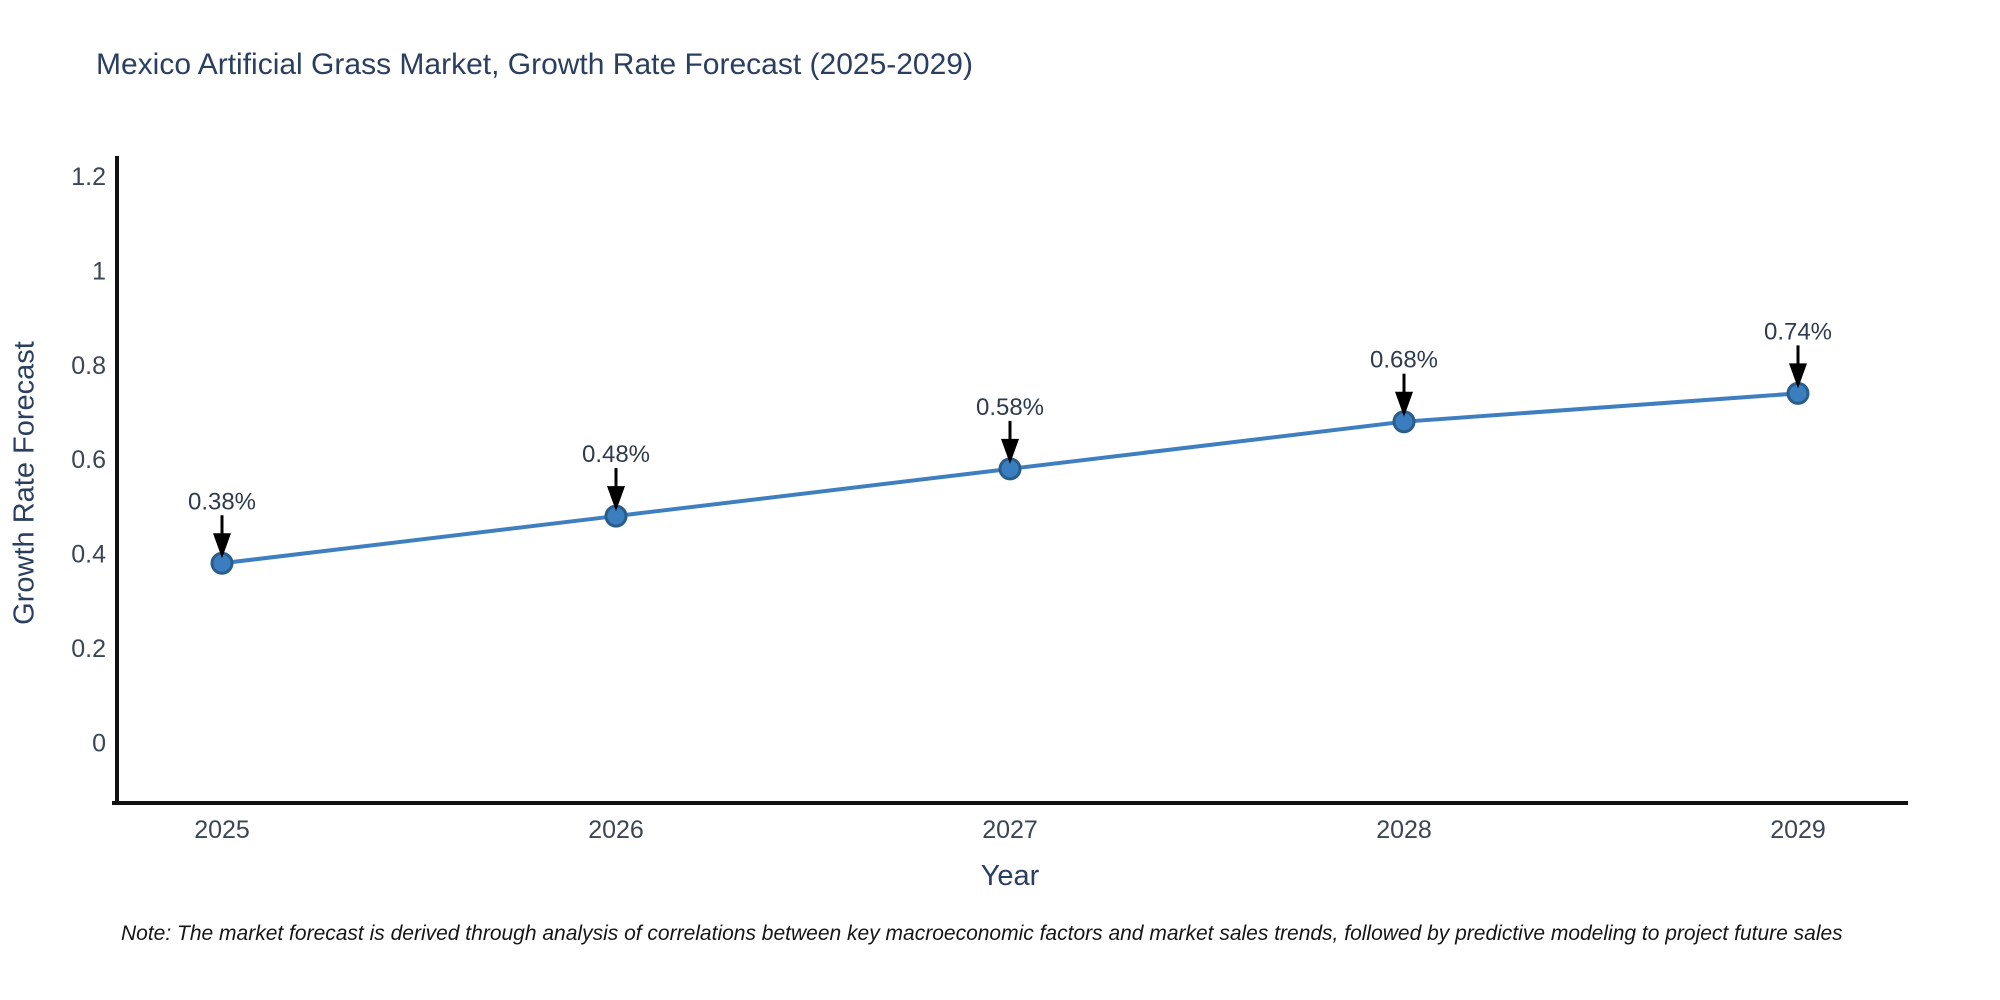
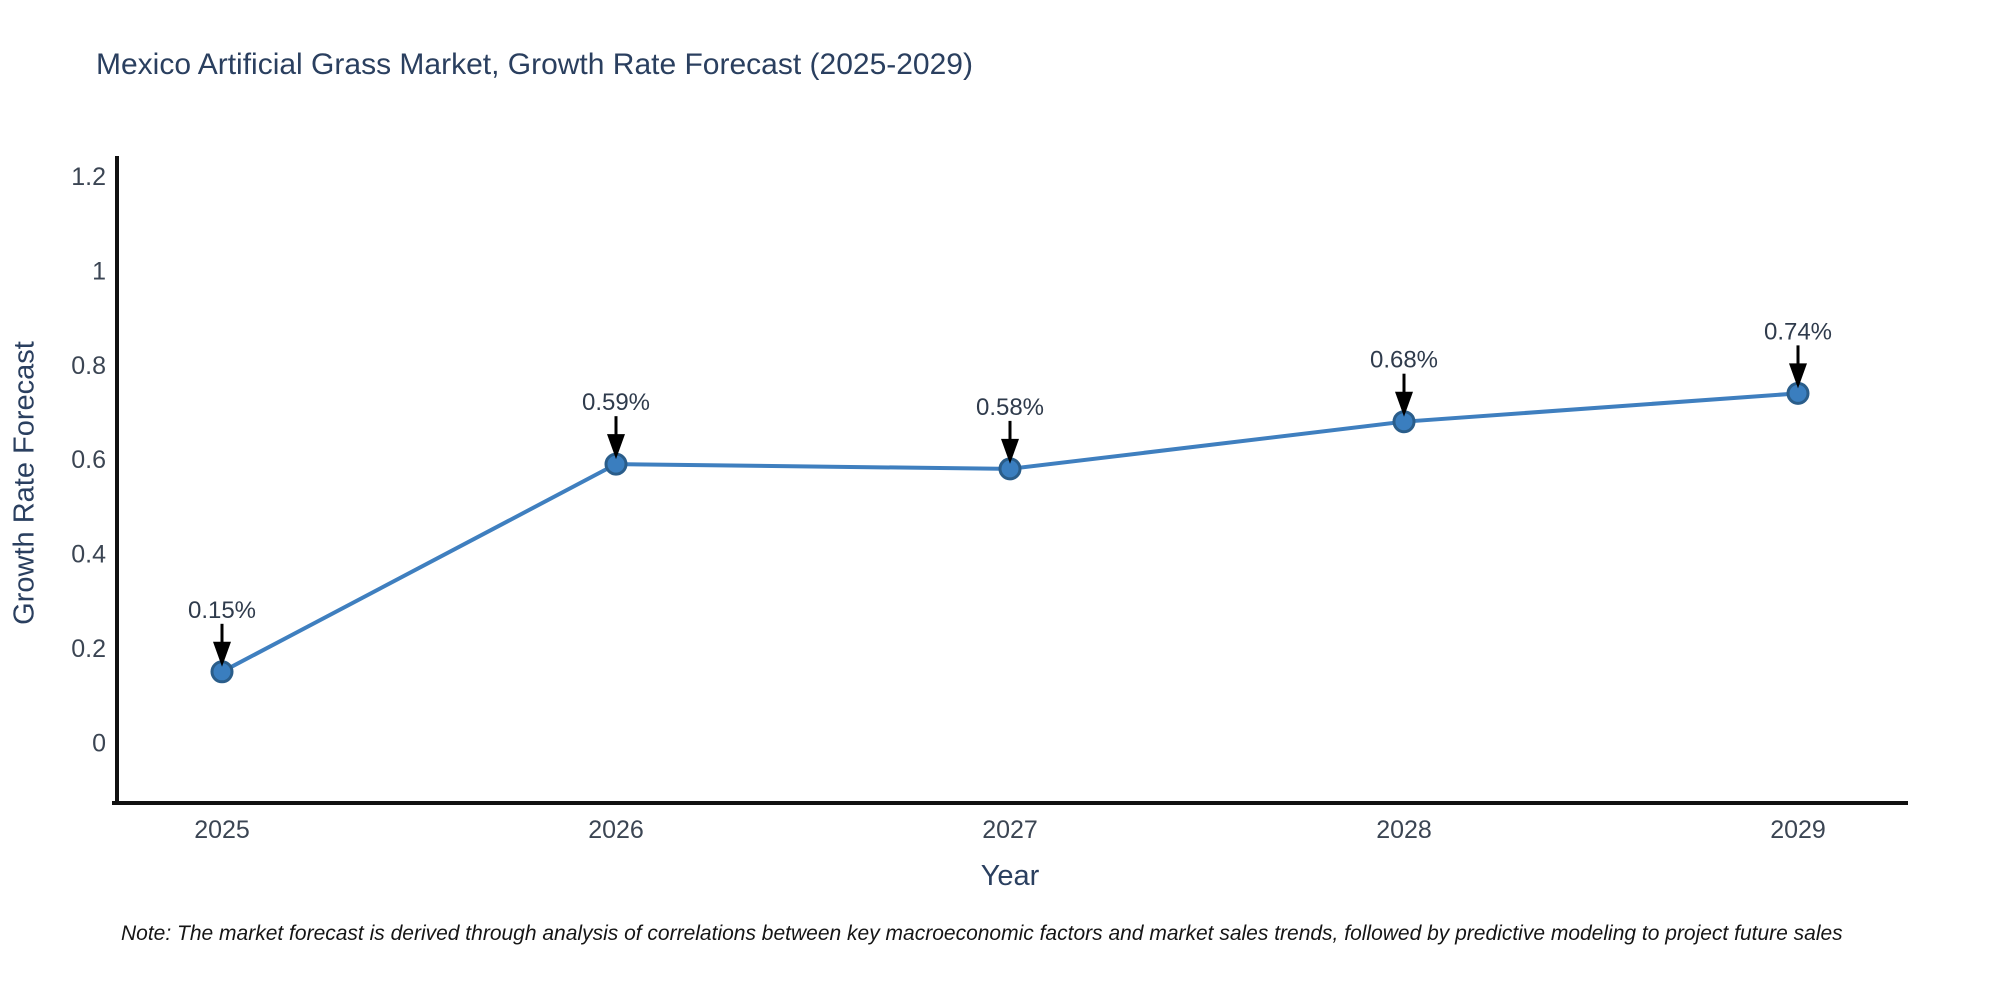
2025: 0.38% -> 0.15%
2026: 0.48% -> 0.59%
